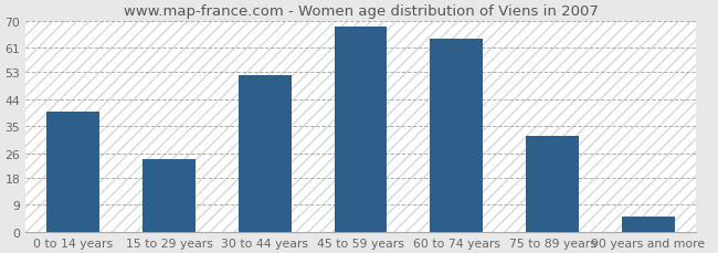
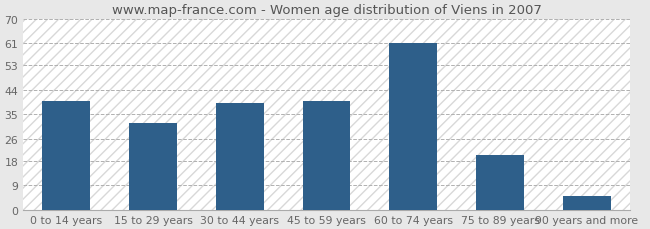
15 to 29 years: 24 -> 32
30 to 44 years: 52 -> 39
45 to 59 years: 68 -> 40
60 to 74 years: 64 -> 61
75 to 89 years: 32 -> 20
